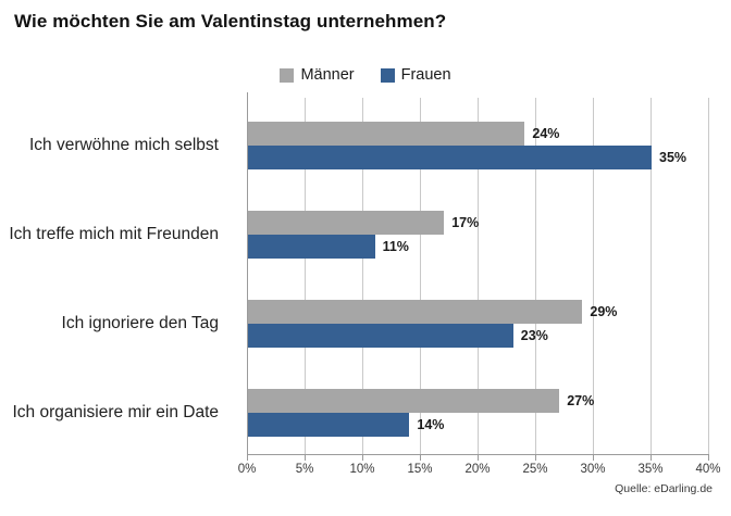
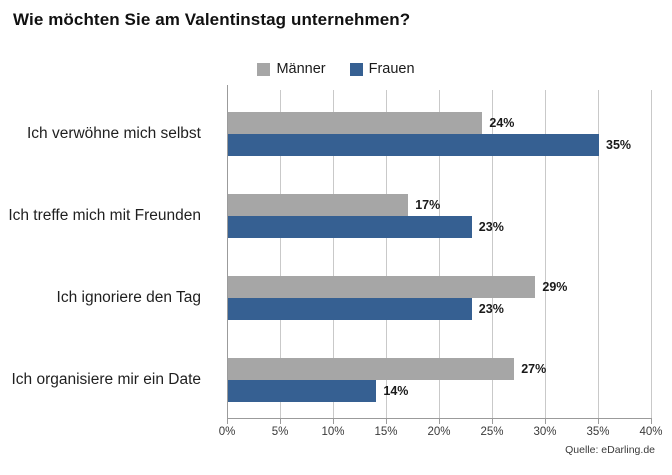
Frauen/Ich treffe mich mit Freunden: 11% -> 23%
